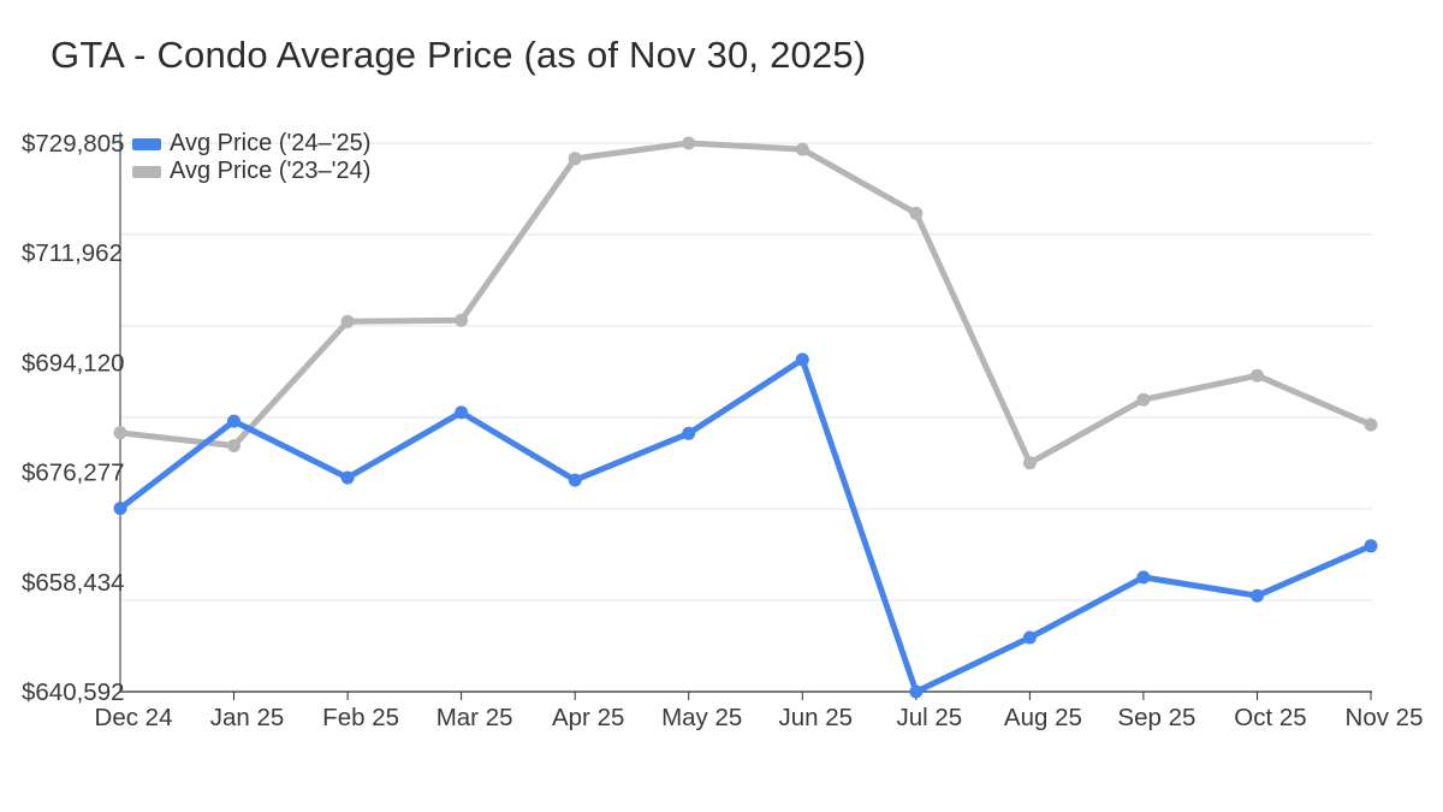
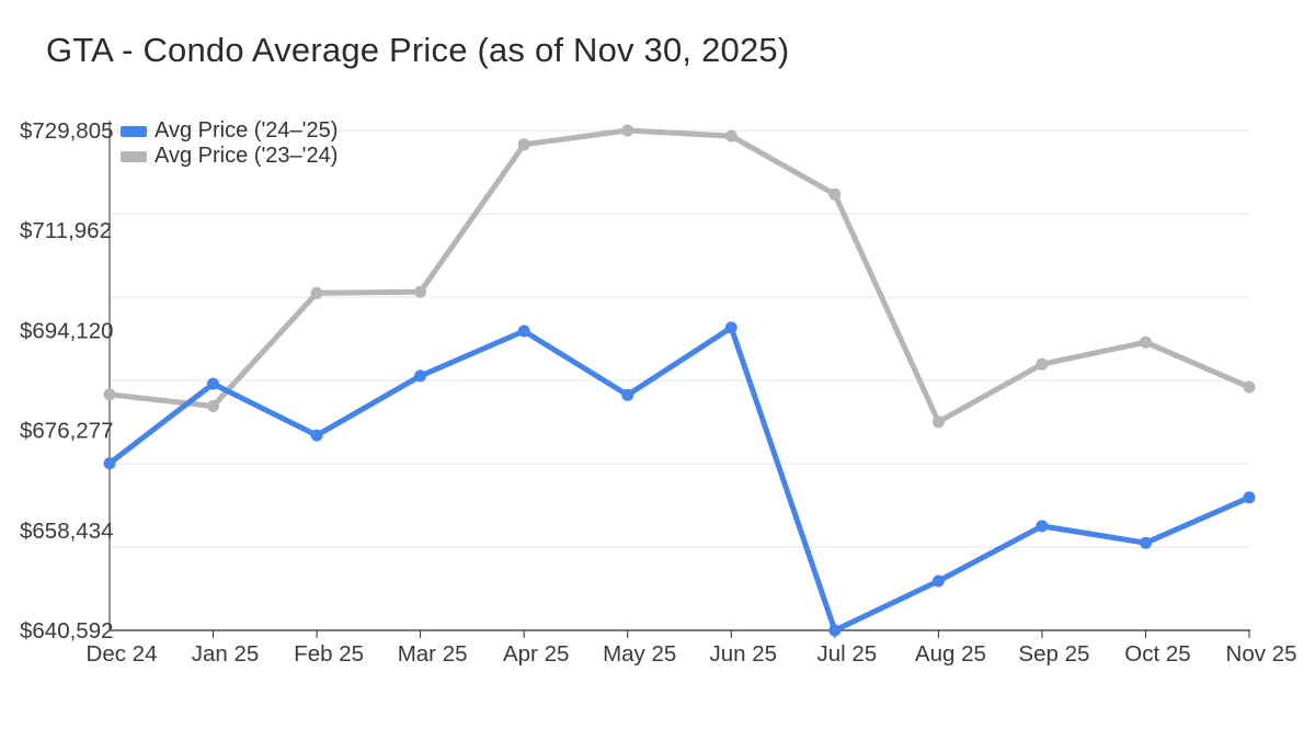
Avg Price ('24–'25)/Apr 25: $675000 -> $694000
